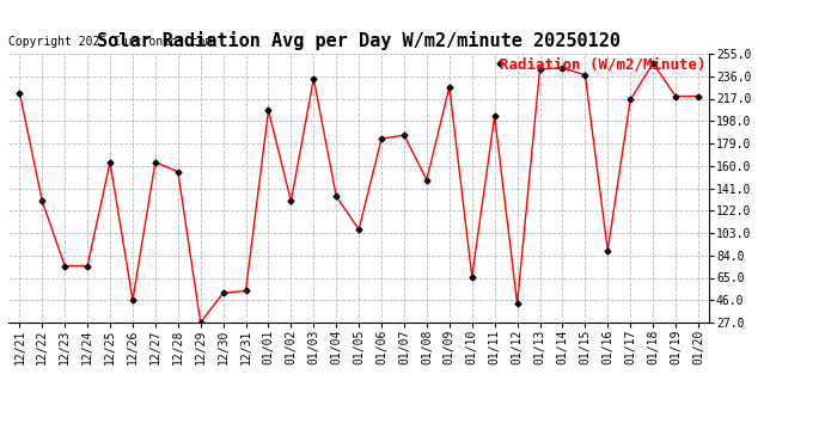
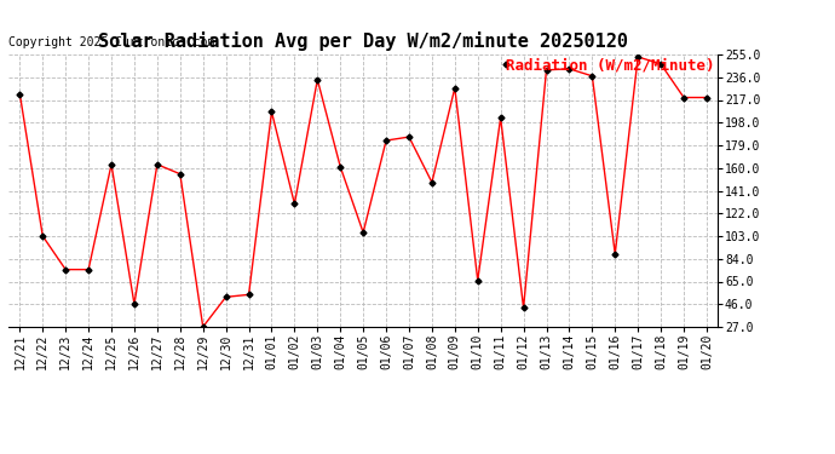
12/22: 130 -> 103
01/04: 134 -> 161
01/17: 216 -> 253
